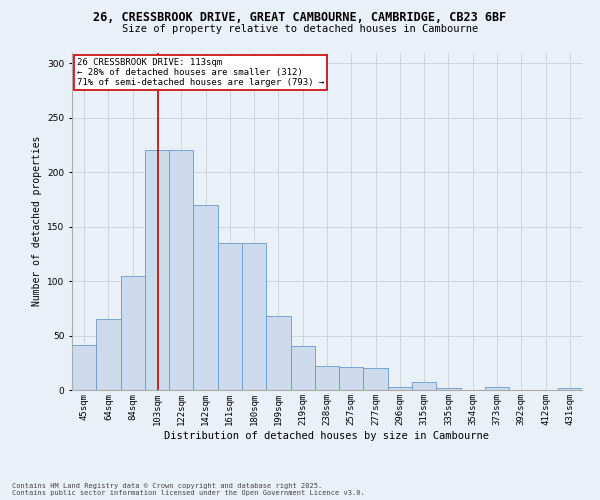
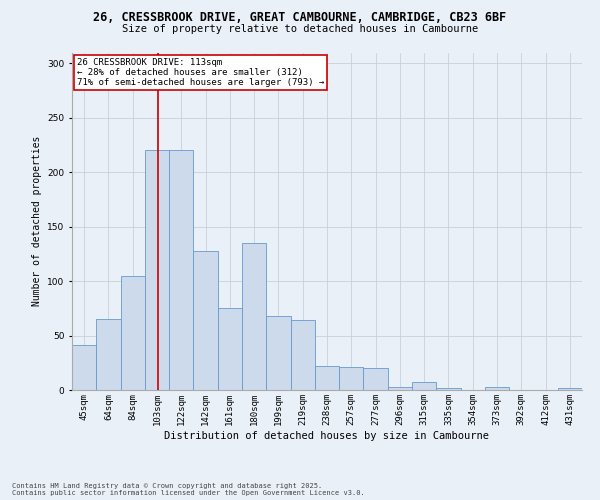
142sqm: 170 -> 128
161sqm: 135 -> 75
219sqm: 40 -> 64
